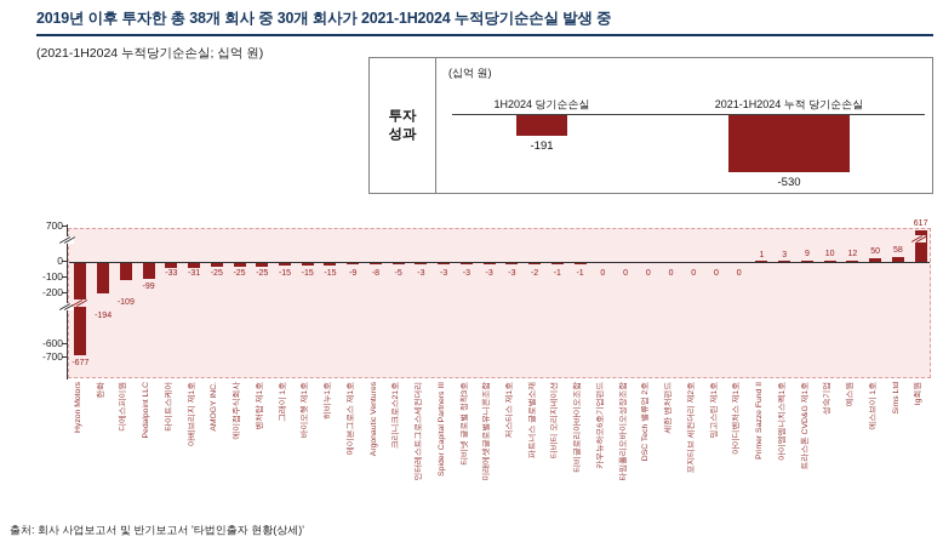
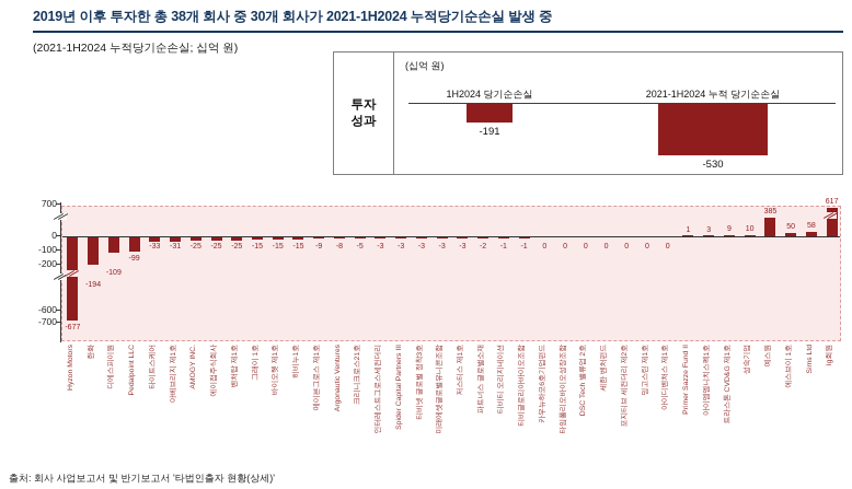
예스원: 12 -> 385
